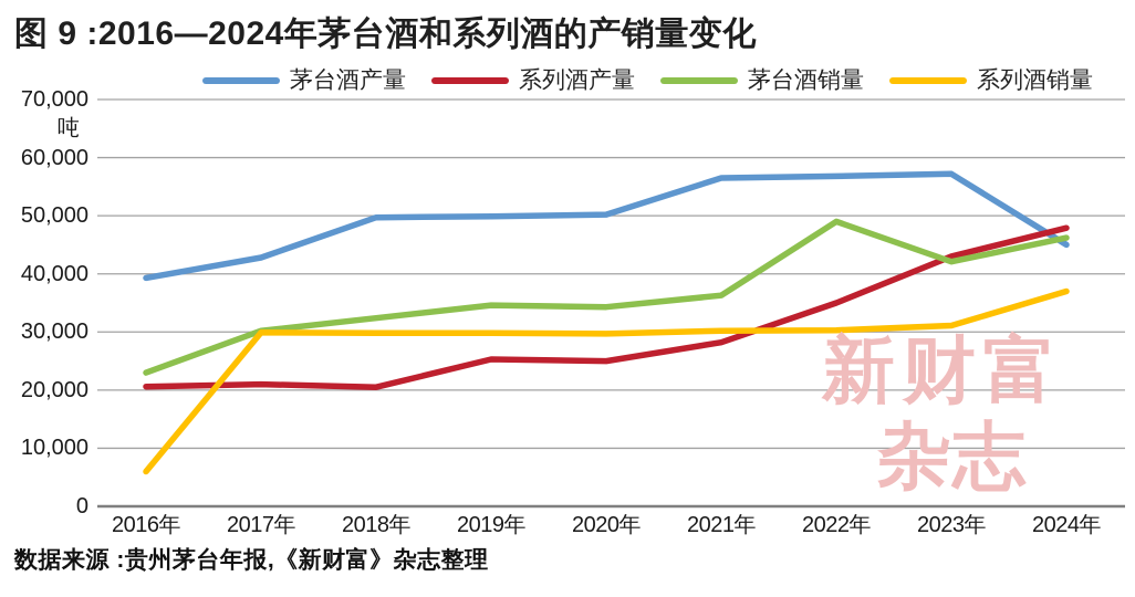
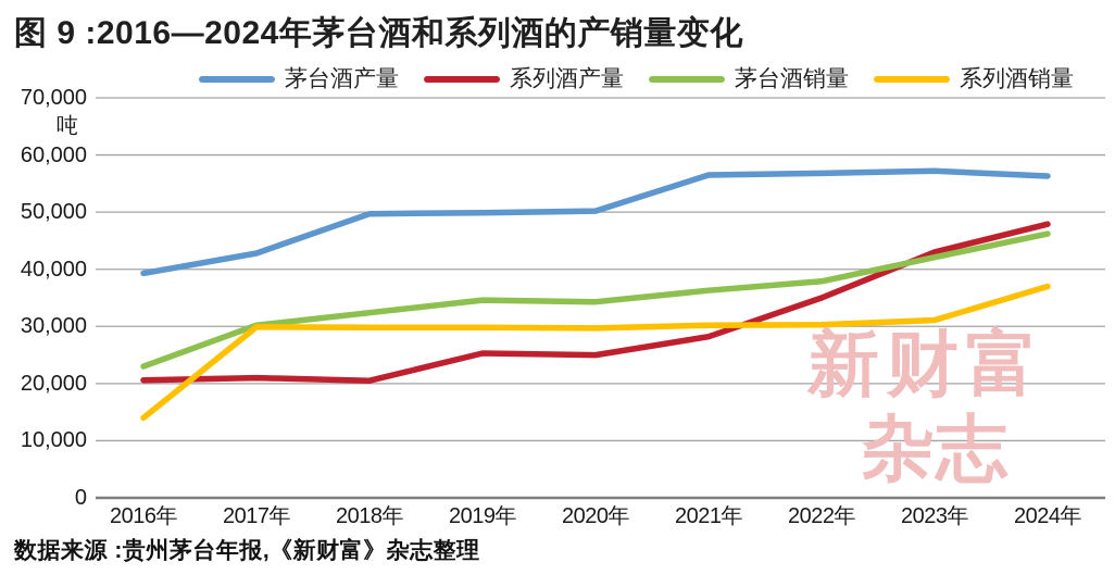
系列酒销量/2016年: 6000 -> 14000
茅台酒销量/2022年: 49000 -> 38000
茅台酒产量/2024年: 45000 -> 56000
